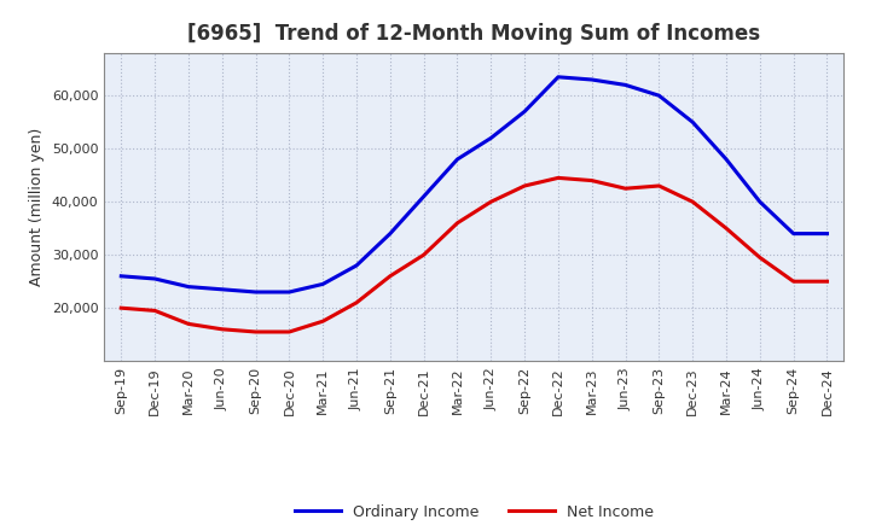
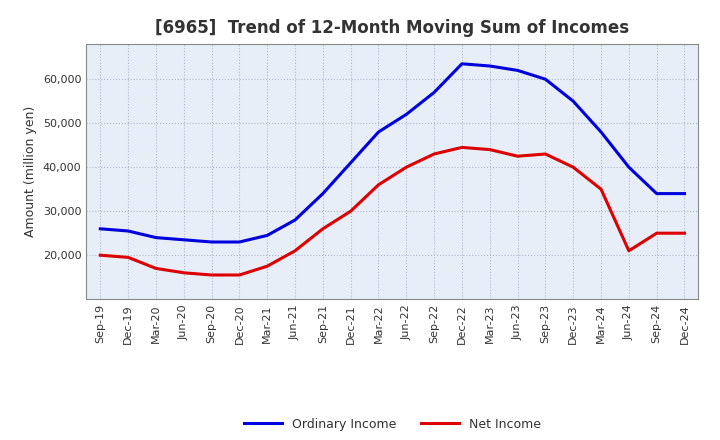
Net Income/Jun-24: 29,500 -> 21,000
